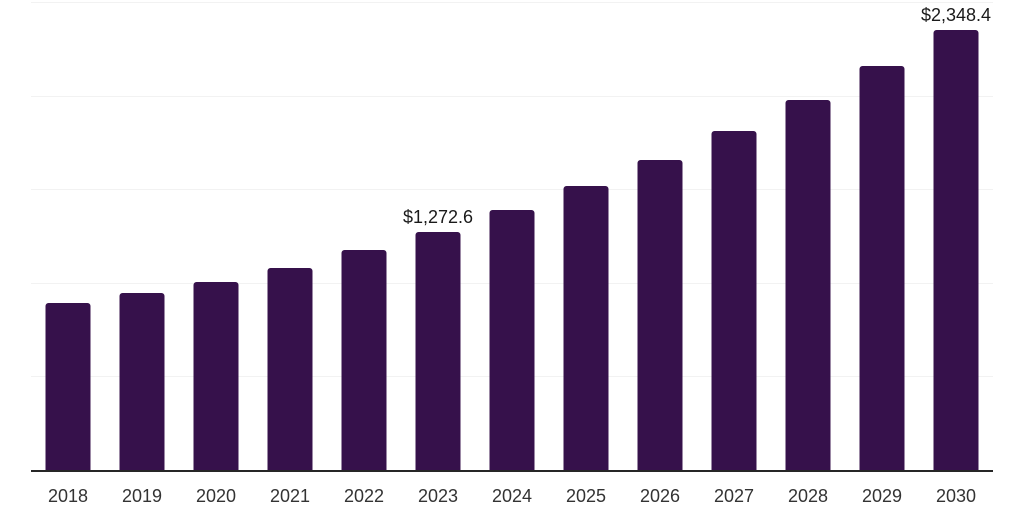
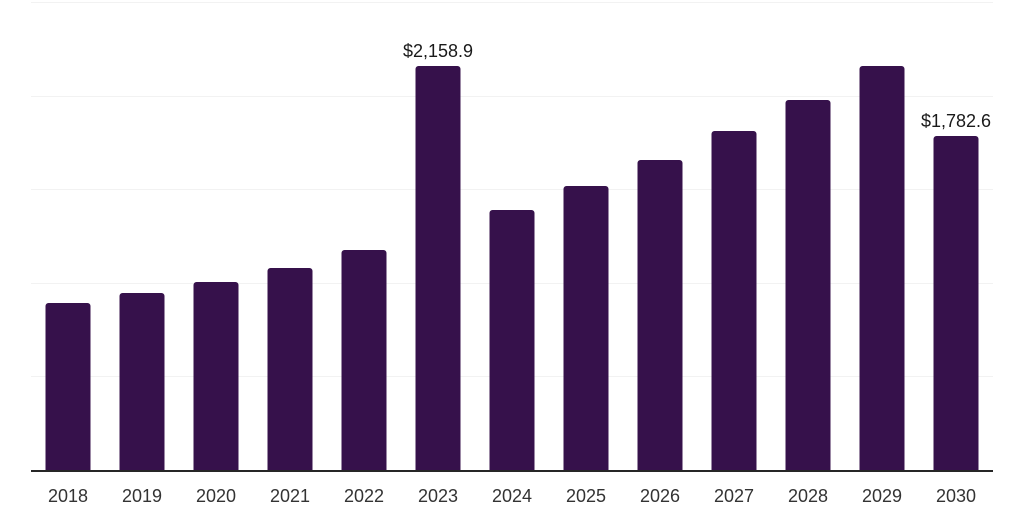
2023: $1,272.6 -> $2,158.9
2030: $2,348.4 -> $1,782.6
